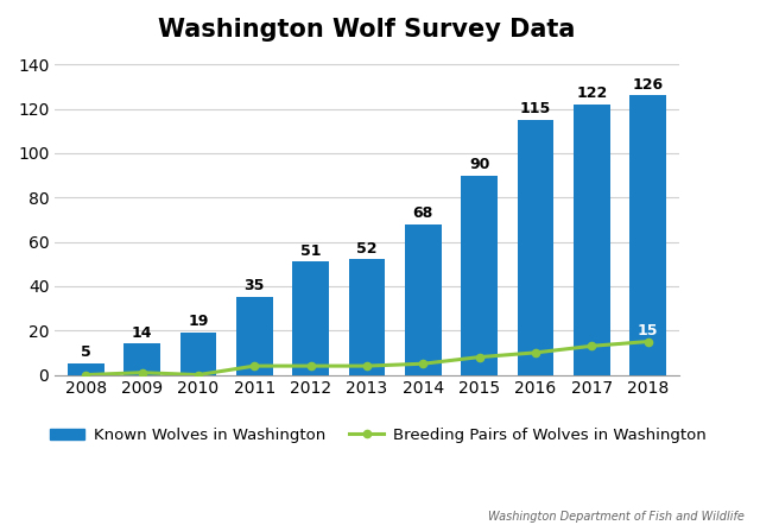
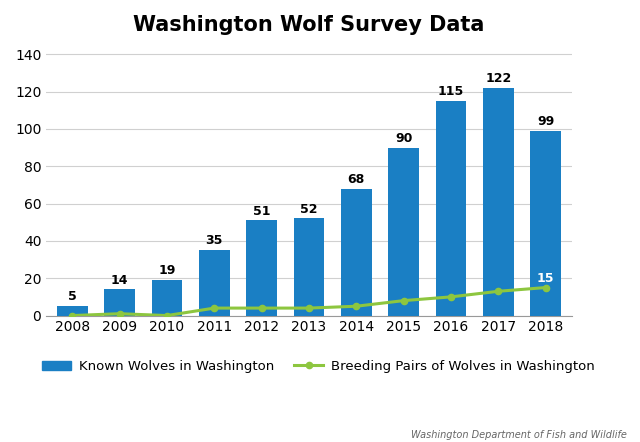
Known Wolves in Washington/2018: 126 -> 99
